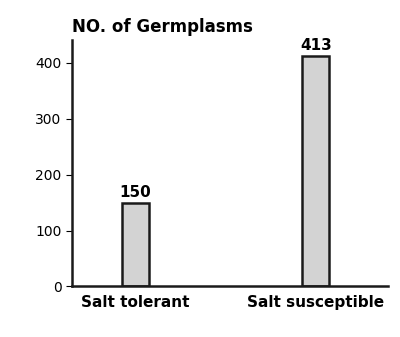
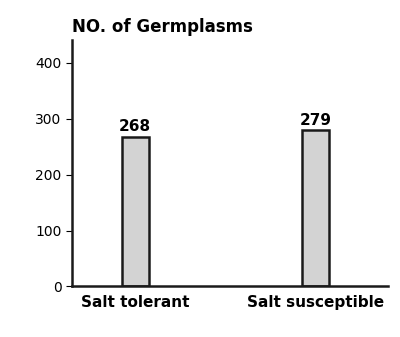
Salt tolerant: 150 -> 268
Salt susceptible: 413 -> 279
